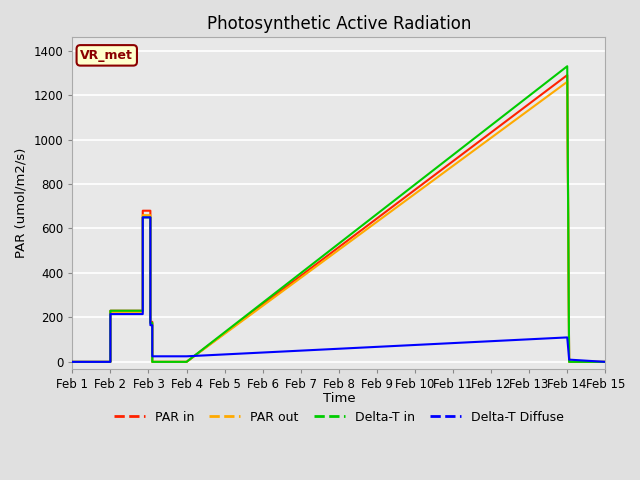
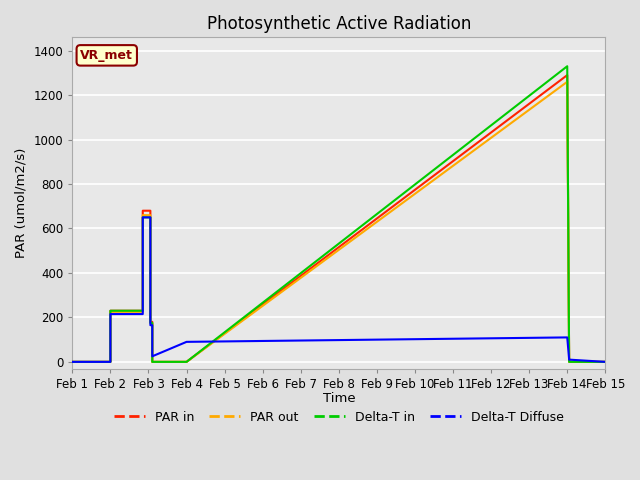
Delta-T Diffuse/Feb 4: 25 -> 90
